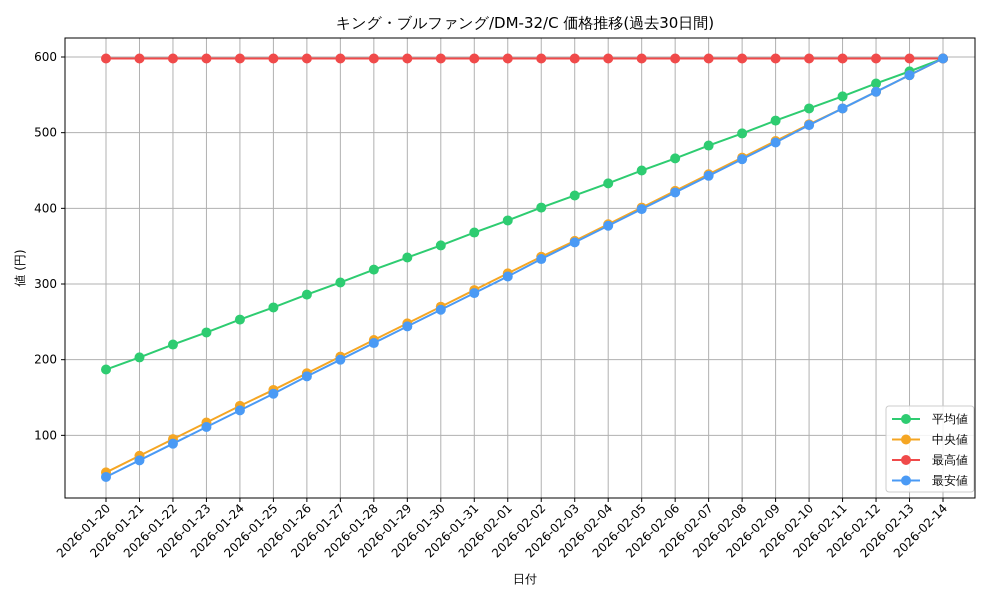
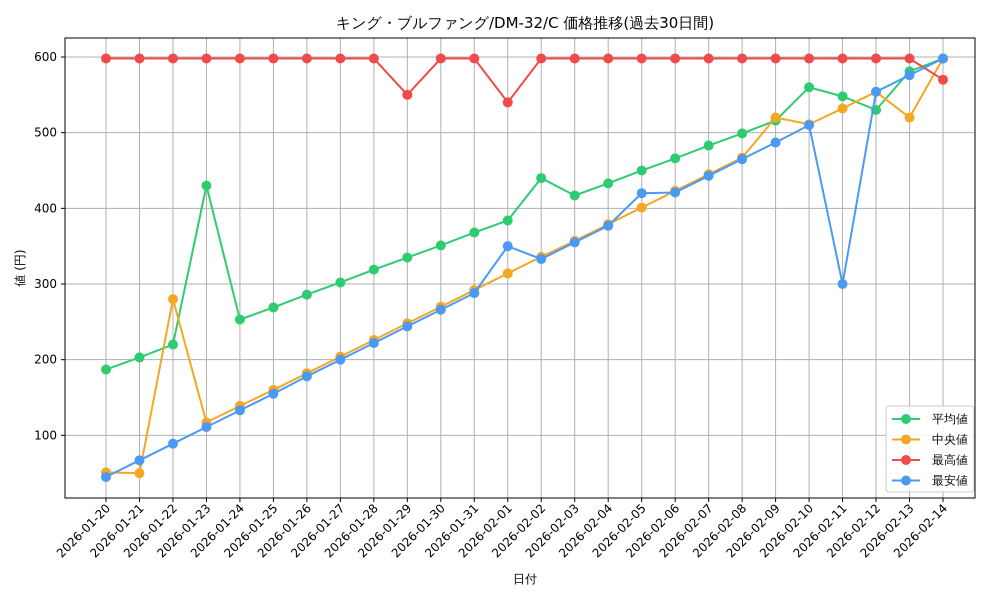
中央値/2026-01-21: 70 -> 50
中央値/2026-01-22: 100 -> 280
平均値/2026-01-23: 240 -> 430
最高値/2026-01-29: 600 -> 550
最高値/2026-02-01: 600 -> 540
最安値/2026-02-01: 310 -> 350
平均値/2026-02-02: 400 -> 440
最安値/2026-02-05: 400 -> 420
中央値/2026-02-09: 490 -> 520
平均値/2026-02-10: 530 -> 560
最安値/2026-02-11: 530 -> 300
平均値/2026-02-12: 560 -> 530
中央値/2026-02-13: 580 -> 520
最高値/2026-02-14: 600 -> 570
